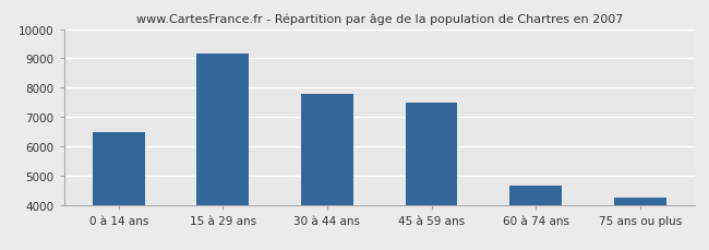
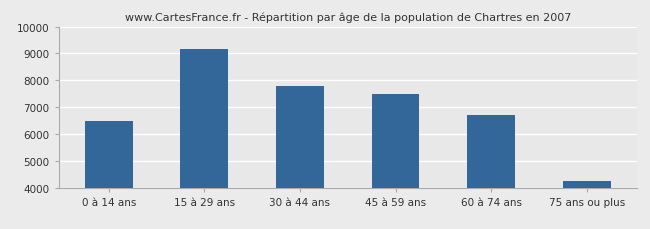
60 à 74 ans: 4650 -> 6700
